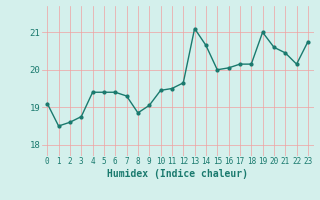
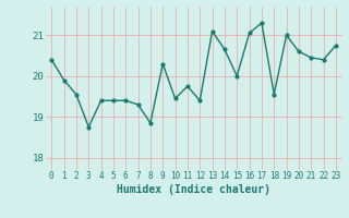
0: 19.10 -> 20.40
1: 18.50 -> 19.90
2: 18.60 -> 19.55
9: 19.05 -> 20.30
11: 19.50 -> 19.75
12: 19.65 -> 19.40
16: 20.05 -> 21.05
17: 20.15 -> 21.30
18: 20.15 -> 19.55
22: 20.15 -> 20.40
